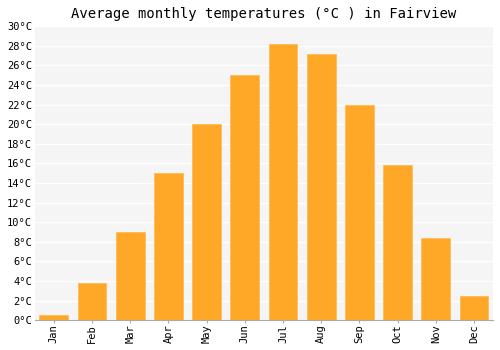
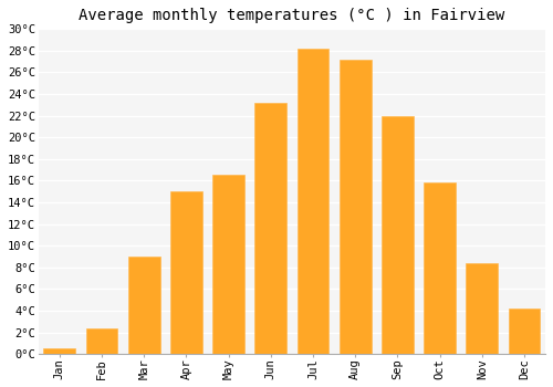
Feb: 3.8°C -> 2.4°C
May: 20.0°C -> 16.6°C
Jun: 25.0°C -> 23.2°C
Dec: 2.5°C -> 4.2°C
